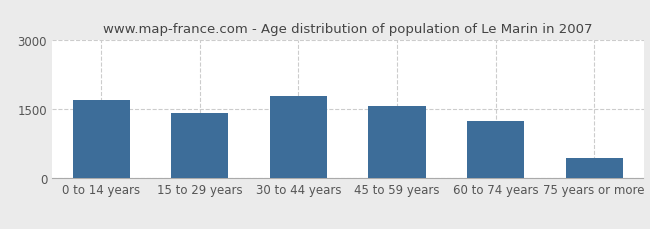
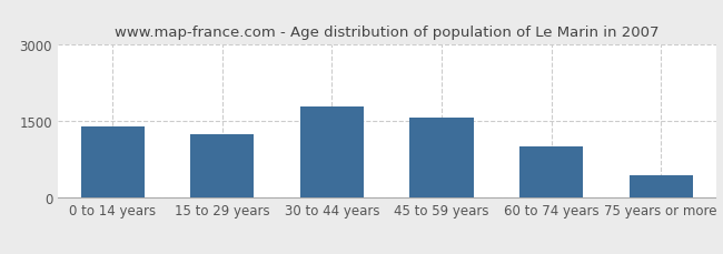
0 to 14 years: 1700 -> 1400
15 to 29 years: 1430 -> 1250
60 to 74 years: 1250 -> 1000
